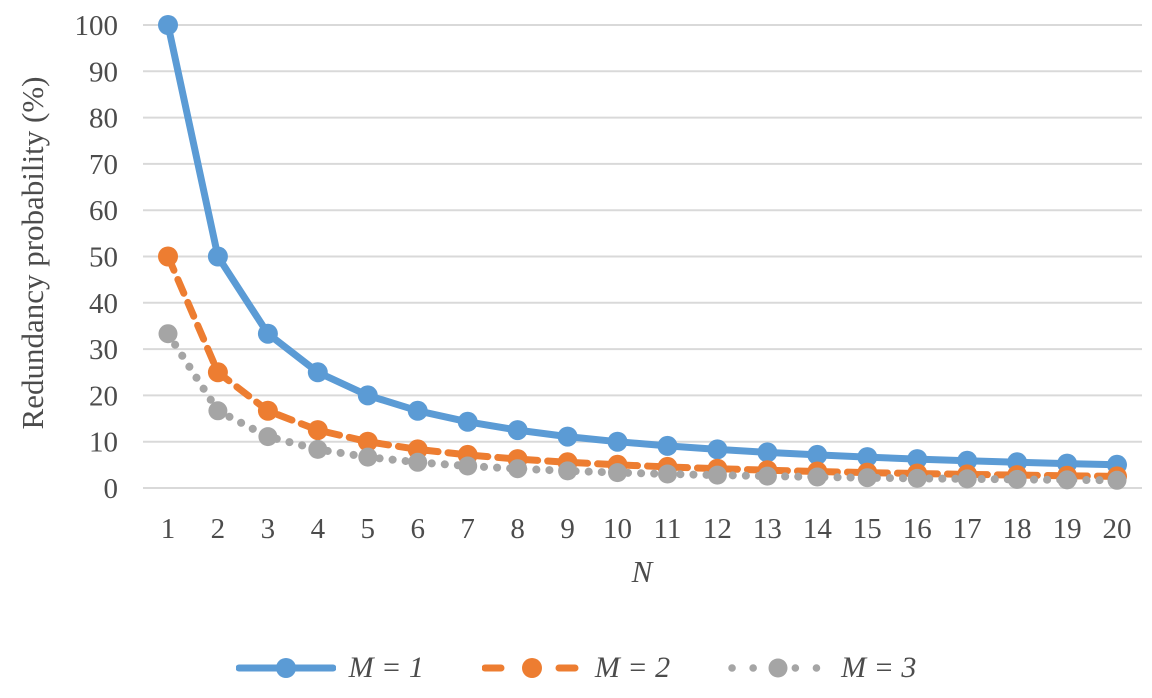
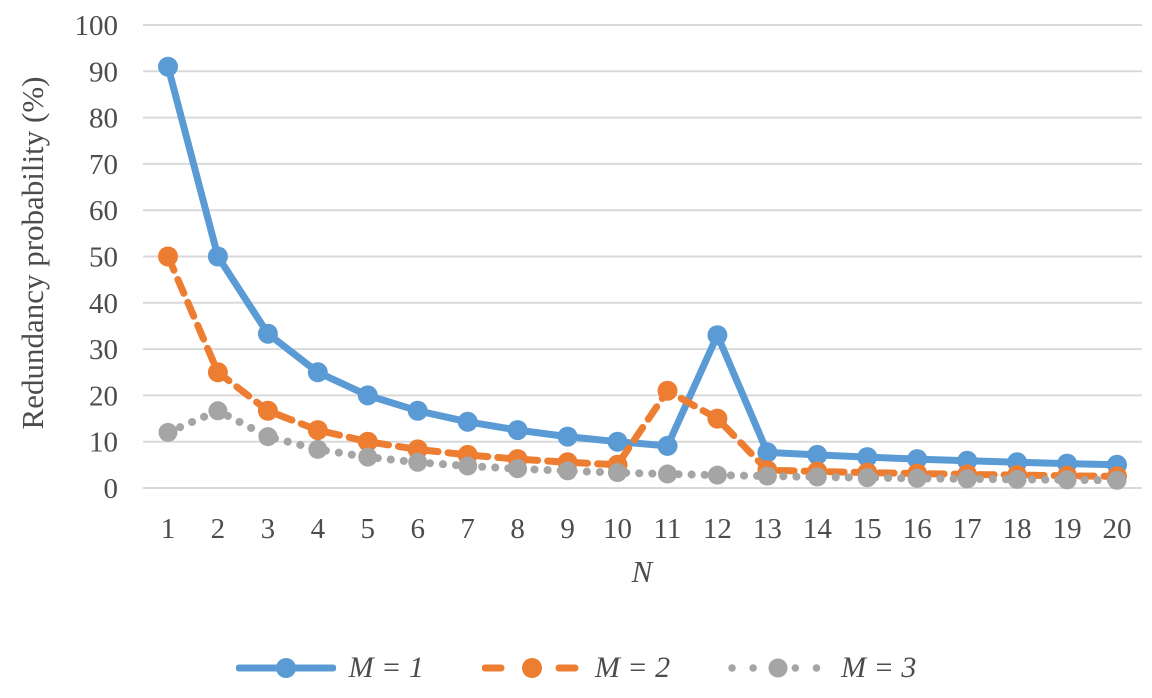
M = 1/1: 100 -> 91
M = 3/1: 33 -> 12
M = 2/11: 5 -> 21
M = 1/12: 8 -> 33
M = 2/12: 4 -> 15
